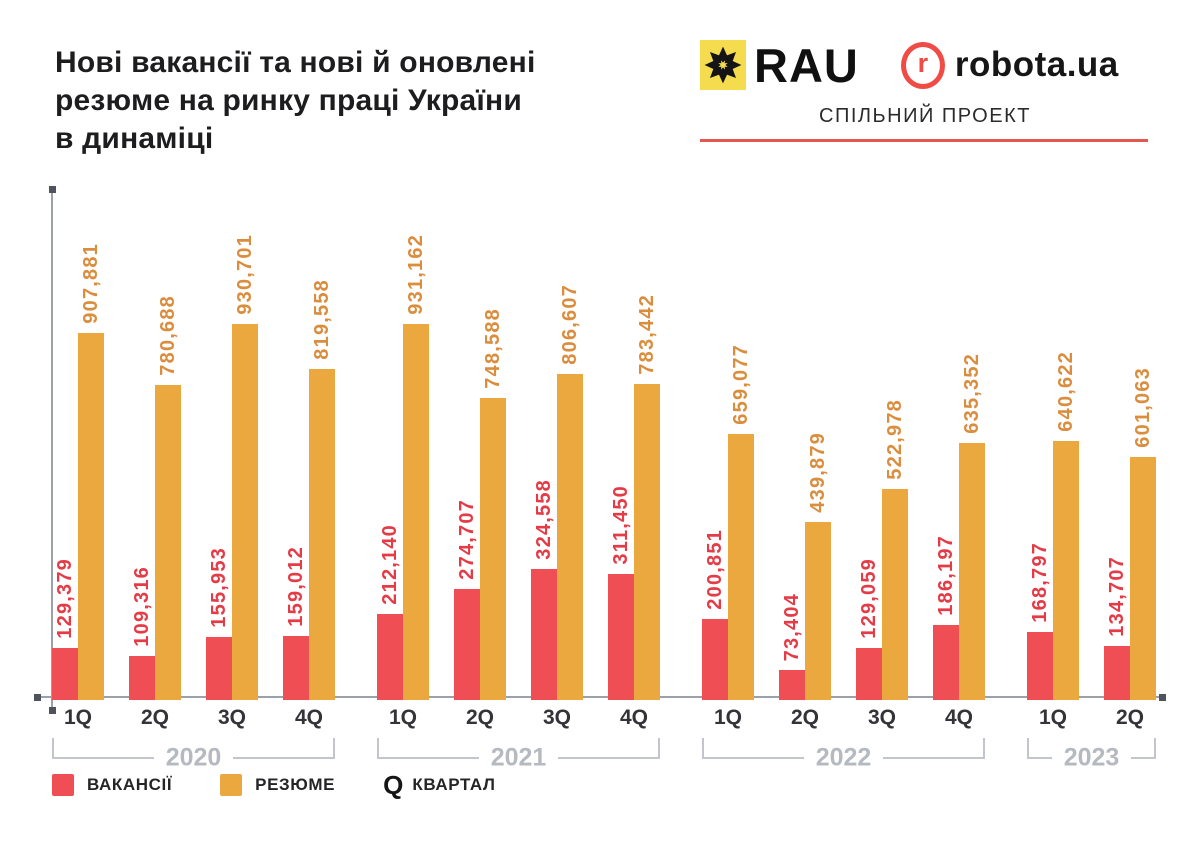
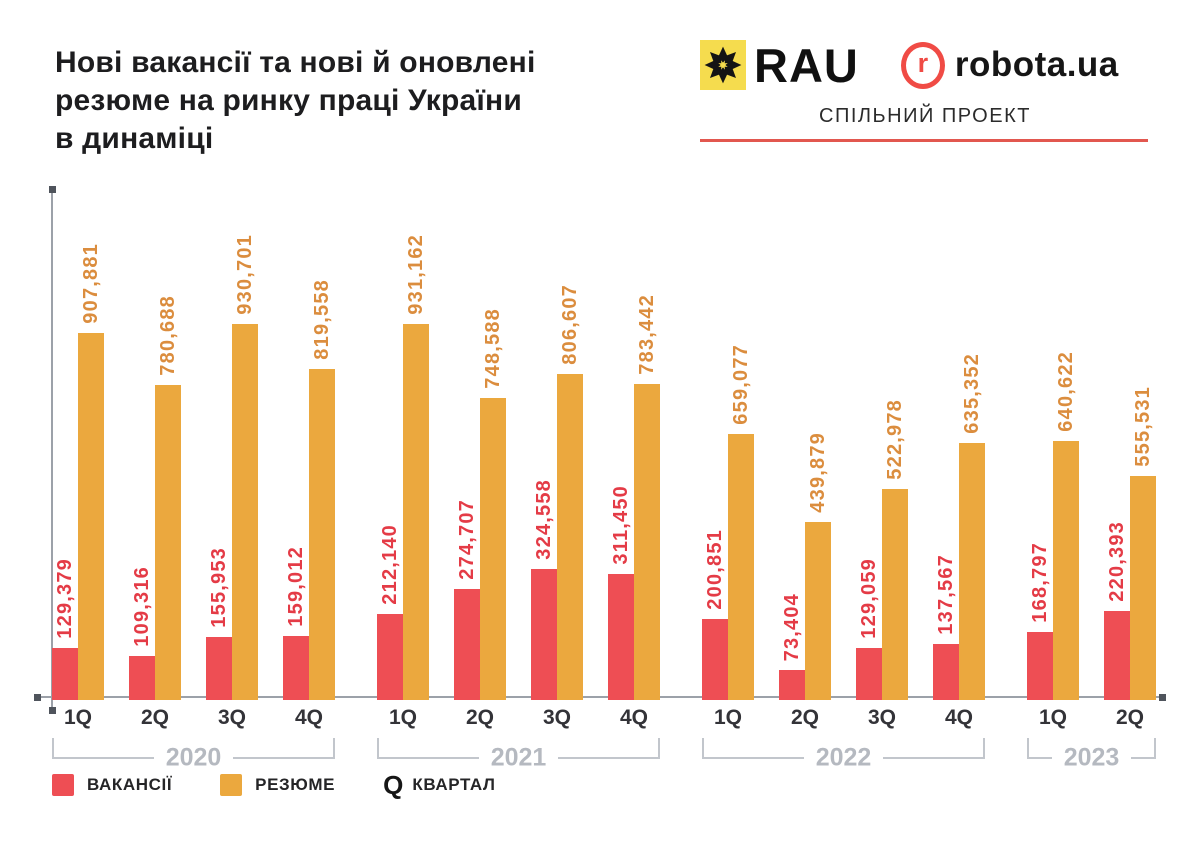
ВАКАНСІЇ/4Q 2022: 186,197 -> 137,567
ВАКАНСІЇ/2Q 2023: 134,707 -> 220,393
РЕЗЮМЕ/2Q 2023: 601,063 -> 555,531
